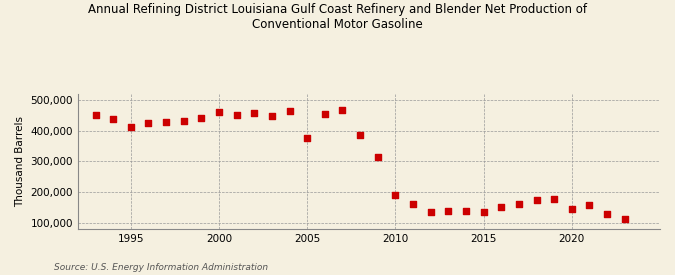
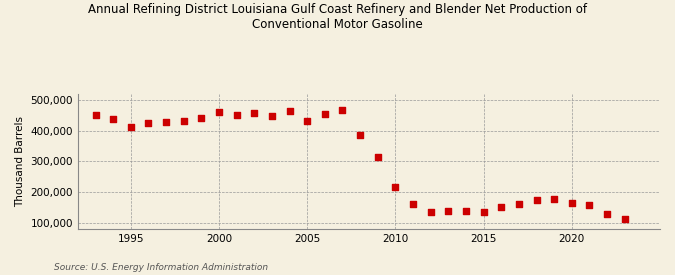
2005: 375,000 -> 430,000
2010: 190,000 -> 215,000
2020: 145,000 -> 163,000
